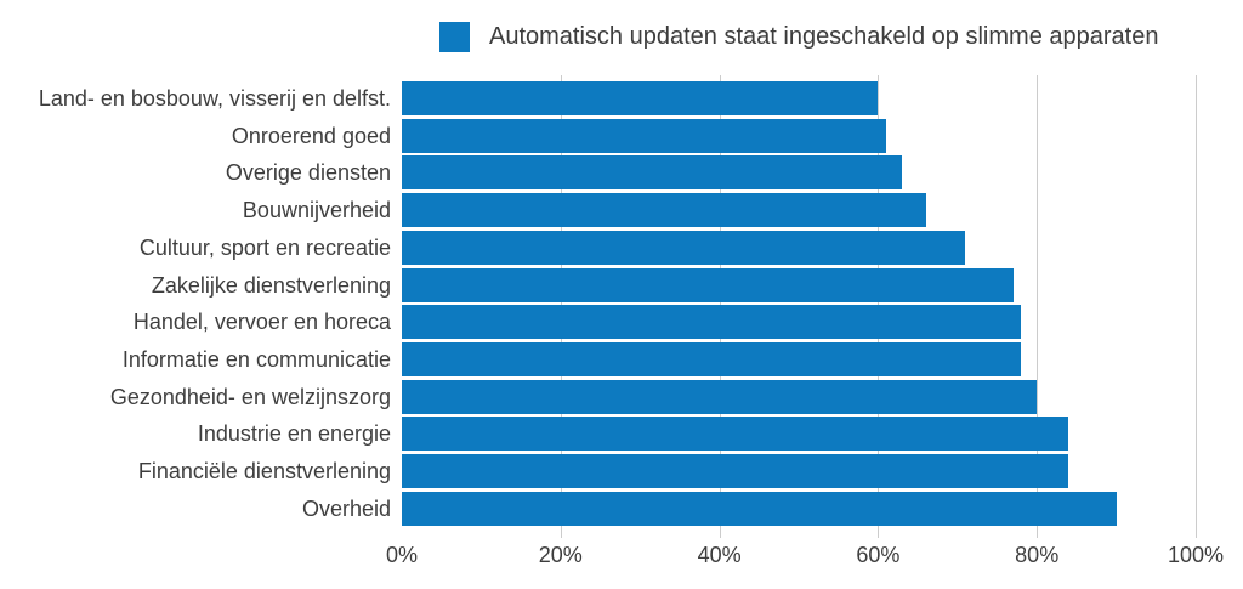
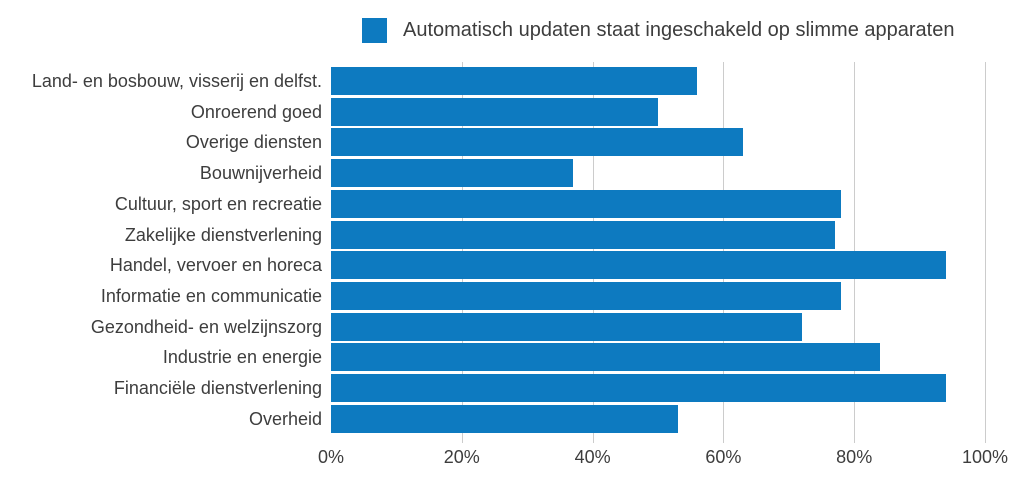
Land- en bosbouw, visserij en delfst.: 60% -> 56%
Onroerend goed: 61% -> 50%
Bouwnijverheid: 66% -> 37%
Cultuur, sport en recreatie: 71% -> 78%
Handel, vervoer en horeca: 78% -> 94%
Gezondheid- en welzijnszorg: 80% -> 72%
Financiële dienstverlening: 84% -> 94%
Overheid: 90% -> 53%
